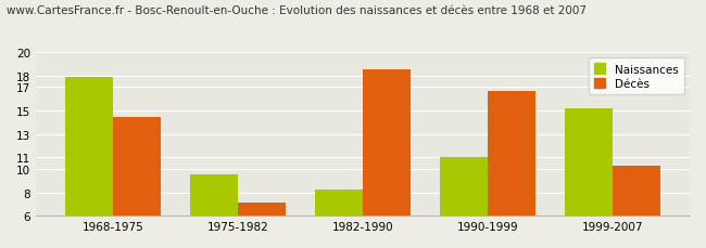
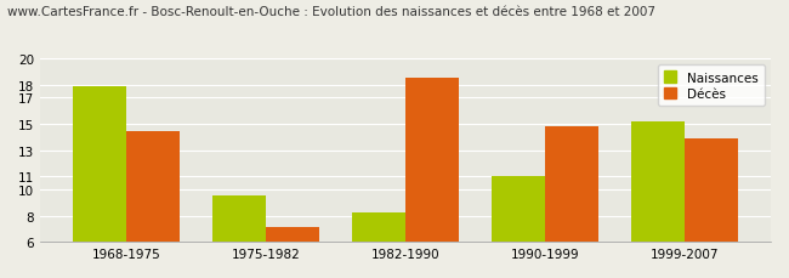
Décès/1990-1999: 16.7 -> 14.8
Décès/1999-2007: 10.3 -> 13.9
